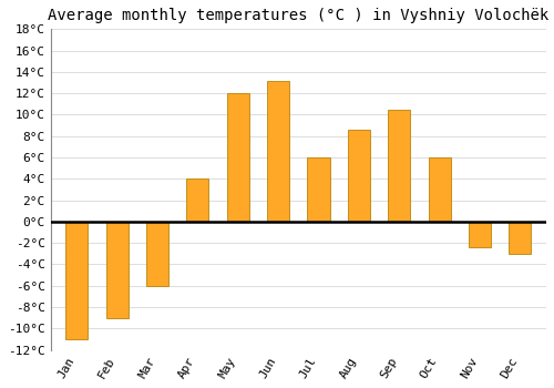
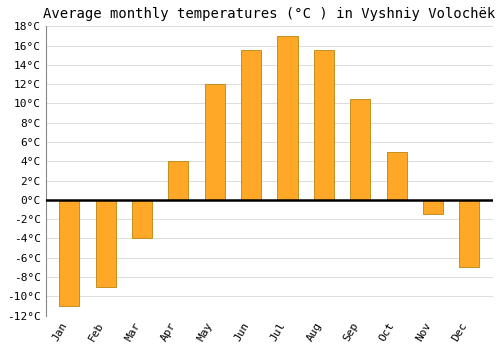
Mar: -6.0°C -> -4.0°C
Jun: 13.2°C -> 15.5°C
Jul: 6.0°C -> 17.0°C
Aug: 8.6°C -> 15.5°C
Oct: 6.0°C -> 5.0°C
Nov: -2.4°C -> -1.5°C
Dec: -3.0°C -> -7.0°C
